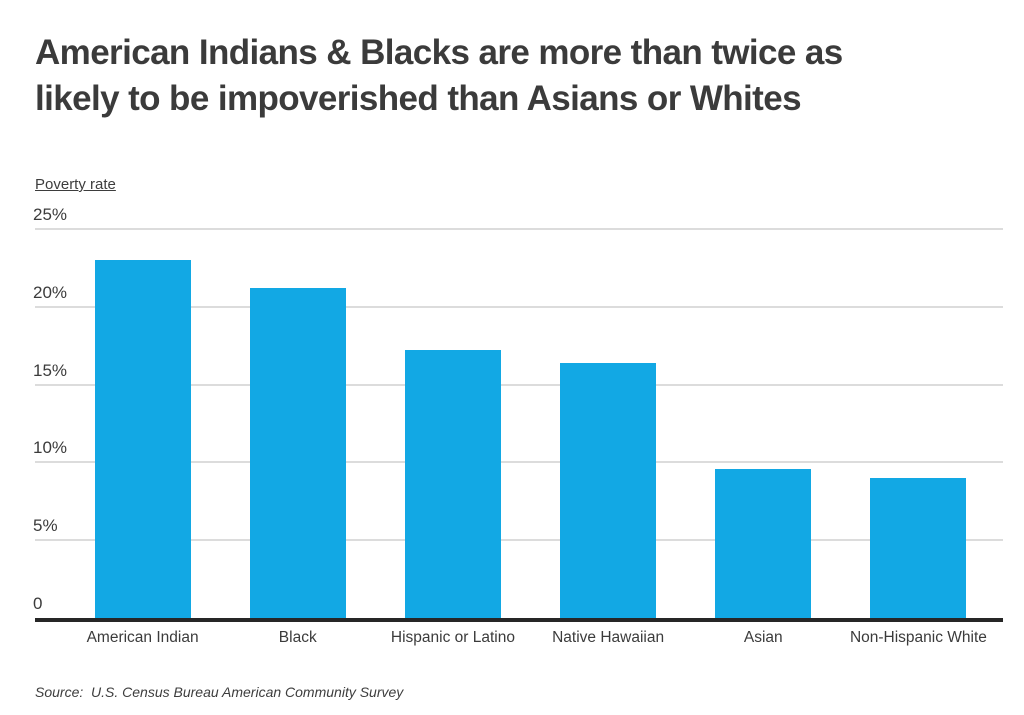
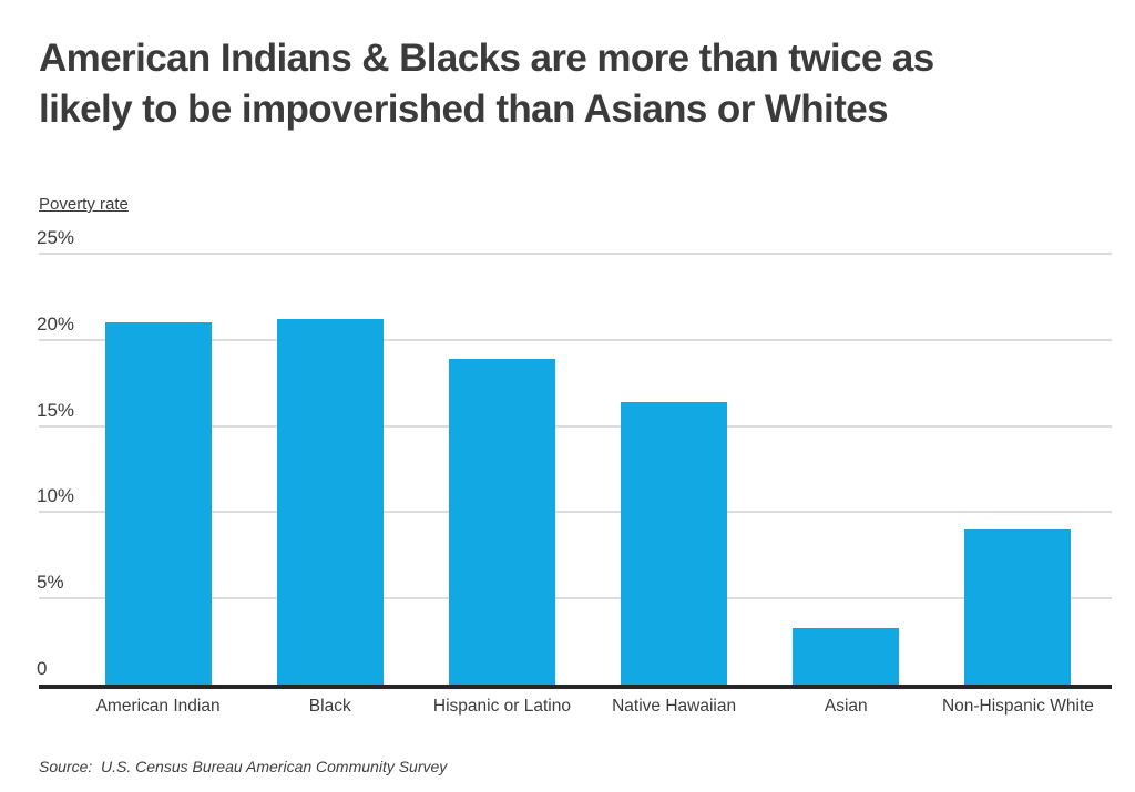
American Indian: 23.0% -> 21.0%
Hispanic or Latino: 17.2% -> 18.9%
Asian: 9.6% -> 3.3%
